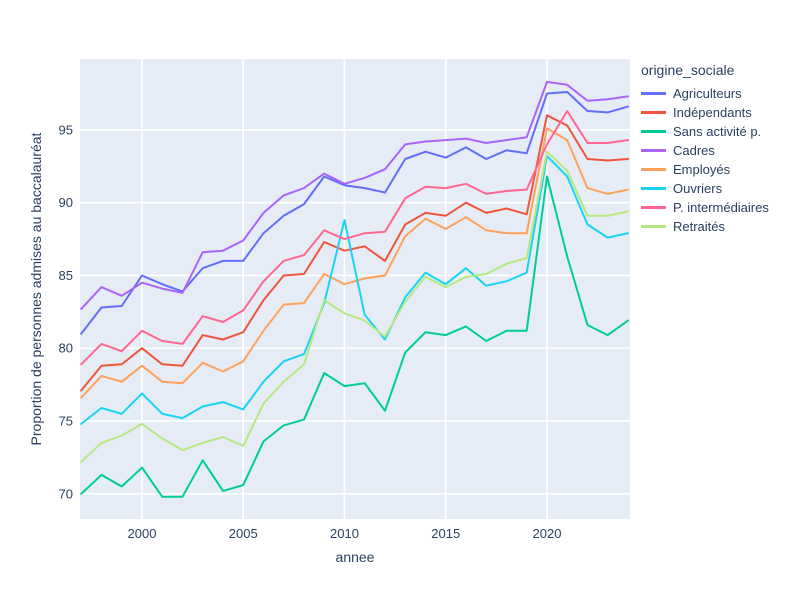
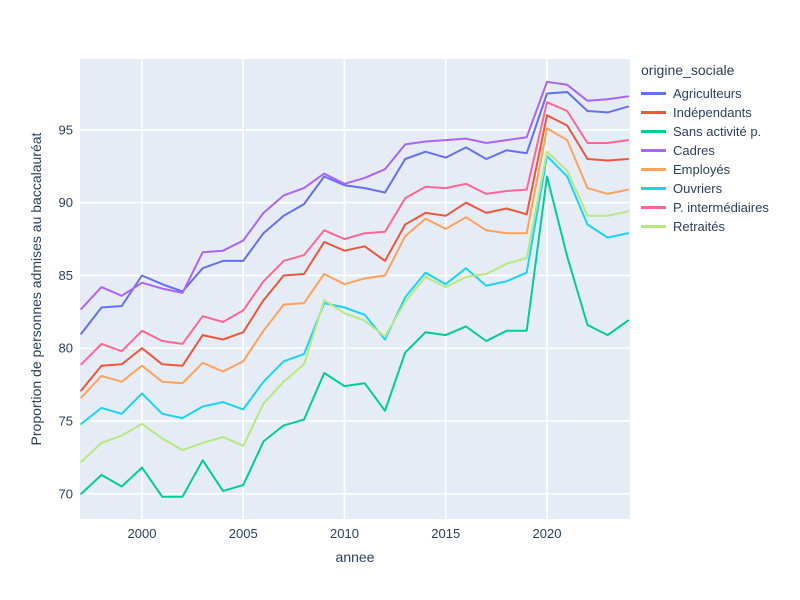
Ouvriers/2010: 88.8 -> 82.8
P. intermédiaires/2020: 94.0 -> 96.9
